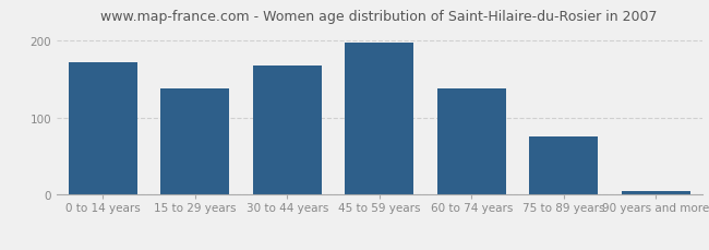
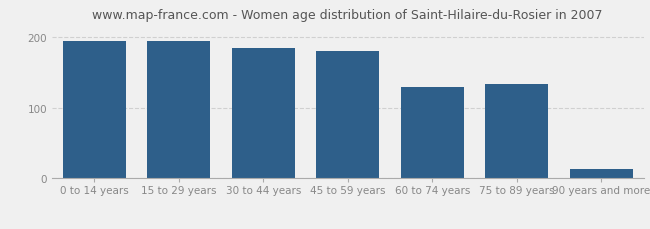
0 to 14 years: 172 -> 194
15 to 29 years: 138 -> 194
30 to 44 years: 168 -> 184
45 to 59 years: 197 -> 180
60 to 74 years: 138 -> 130
75 to 89 years: 75 -> 134
90 years and more: 5 -> 14
